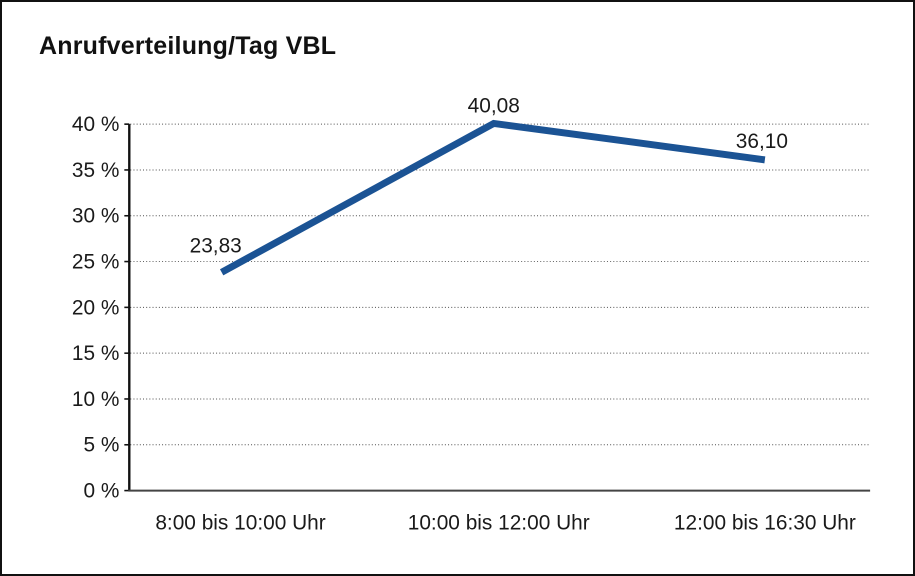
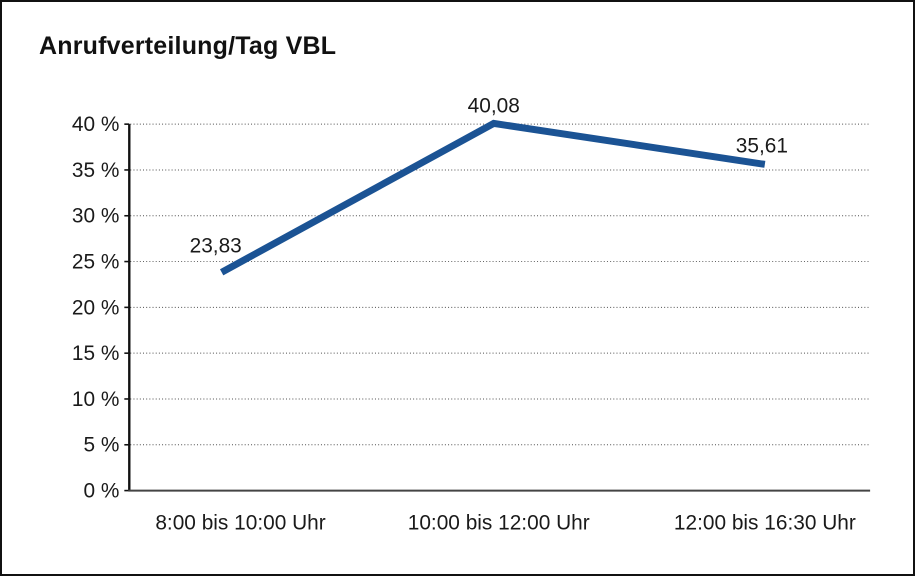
12:00 bis 16:30 Uhr: 36,10 -> 35,61
